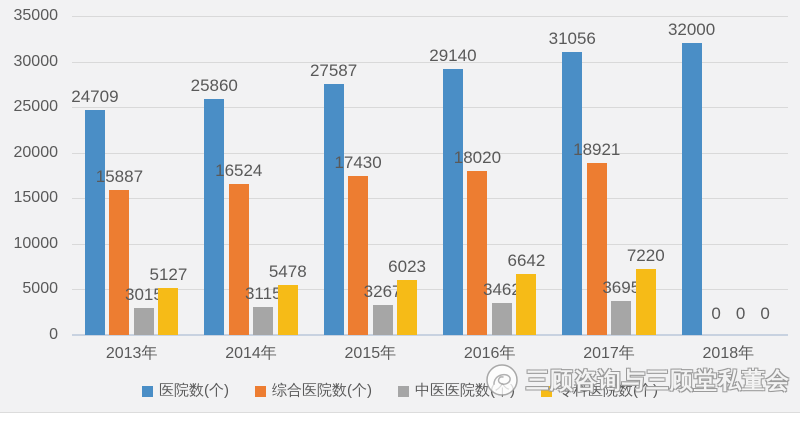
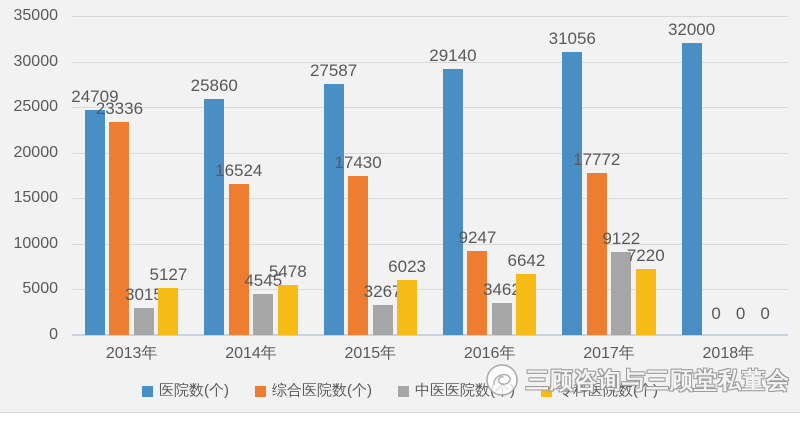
综合医院数(个)/2013年: 15887 -> 23336
中医医院数(个)/2014年: 3115 -> 4545
综合医院数(个)/2016年: 18020 -> 9247
综合医院数(个)/2017年: 18921 -> 17772
中医医院数(个)/2017年: 3695 -> 9122
